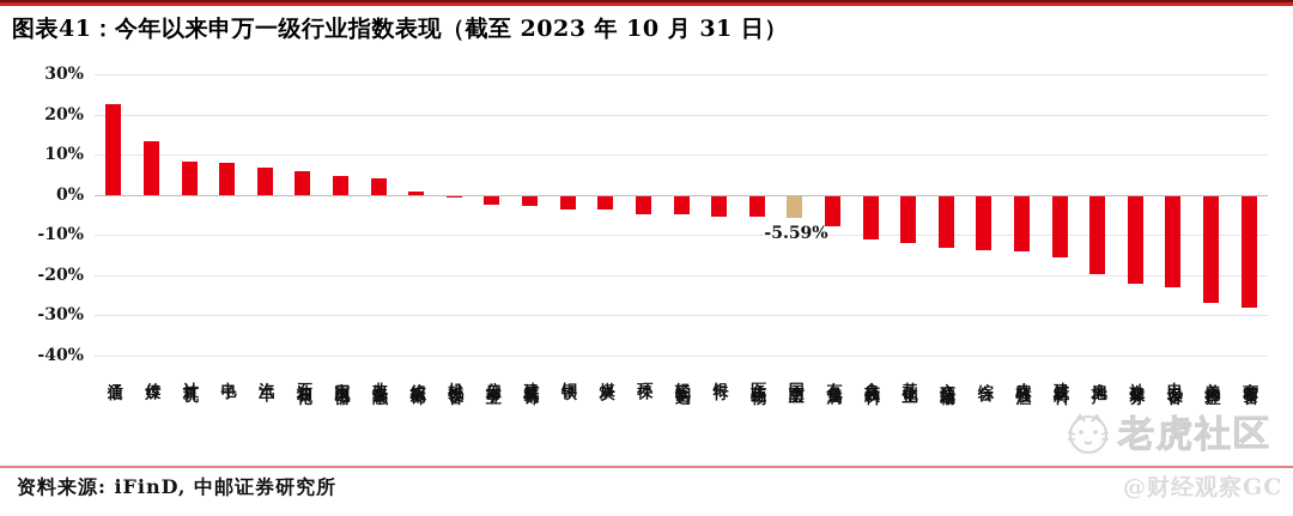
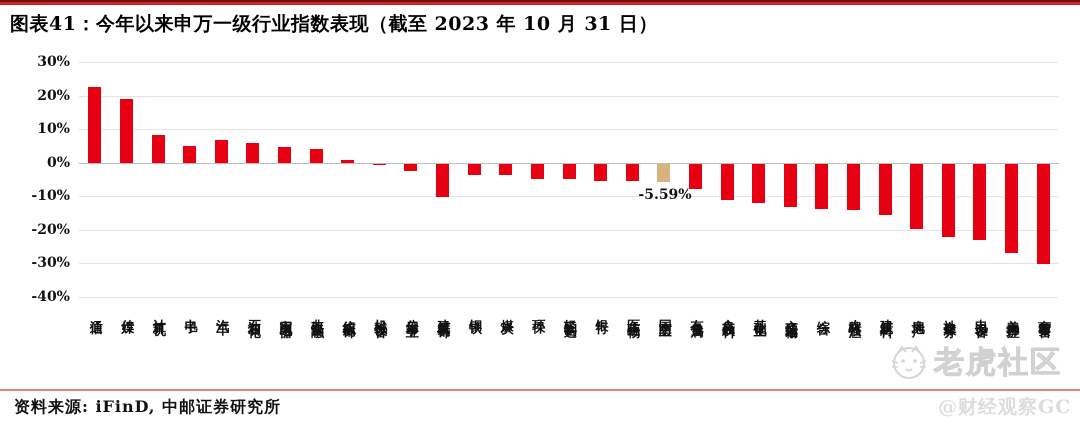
传媒: 13% -> 19%
电子: 8% -> 5%
建筑装饰: -2% -> -10%
商贸零售: -28% -> -30%
